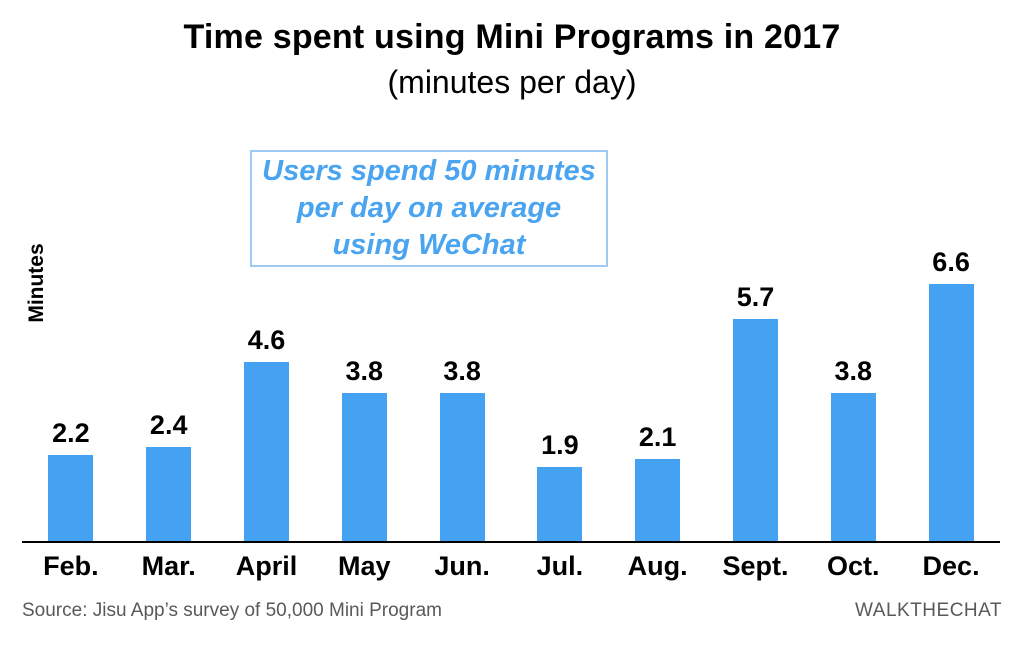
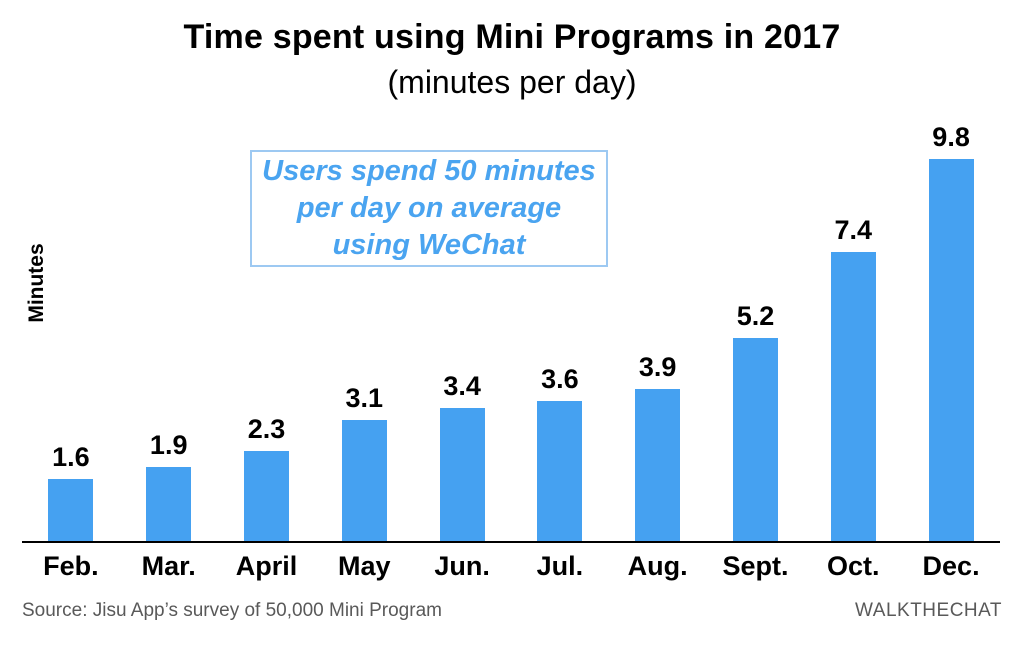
Feb.: 2.2 -> 1.6
Mar.: 2.4 -> 1.9
April: 4.6 -> 2.3
May: 3.8 -> 3.1
Jun.: 3.8 -> 3.4
Jul.: 1.9 -> 3.6
Aug.: 2.1 -> 3.9
Sept.: 5.7 -> 5.2
Oct.: 3.8 -> 7.4
Dec.: 6.6 -> 9.8
